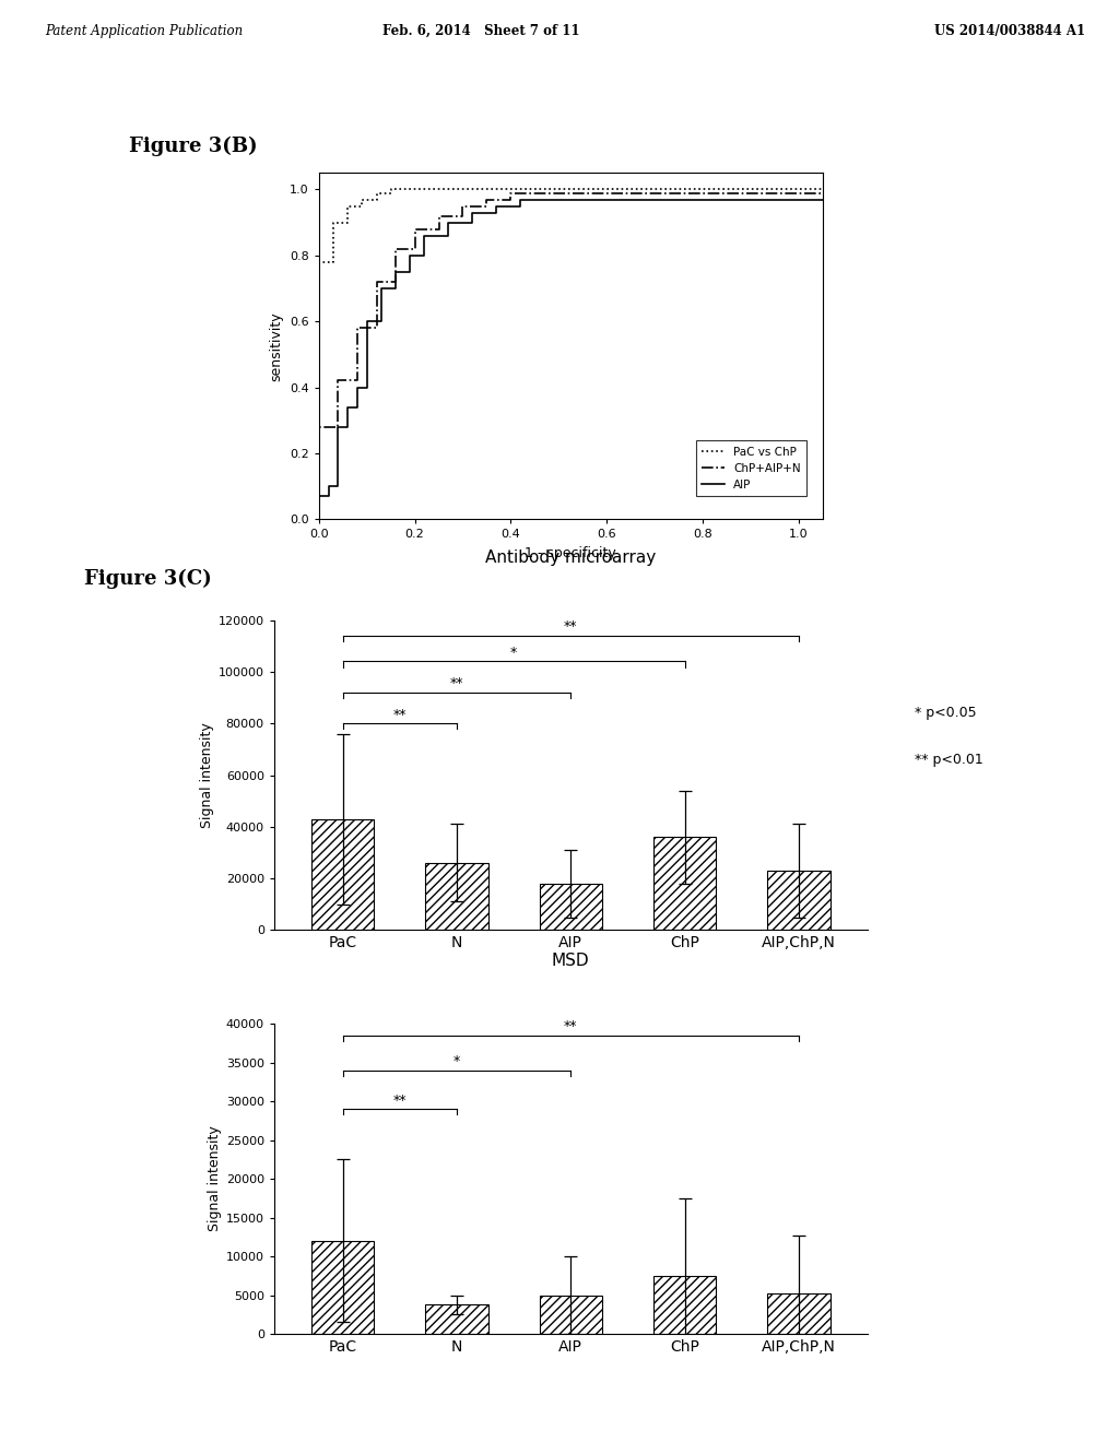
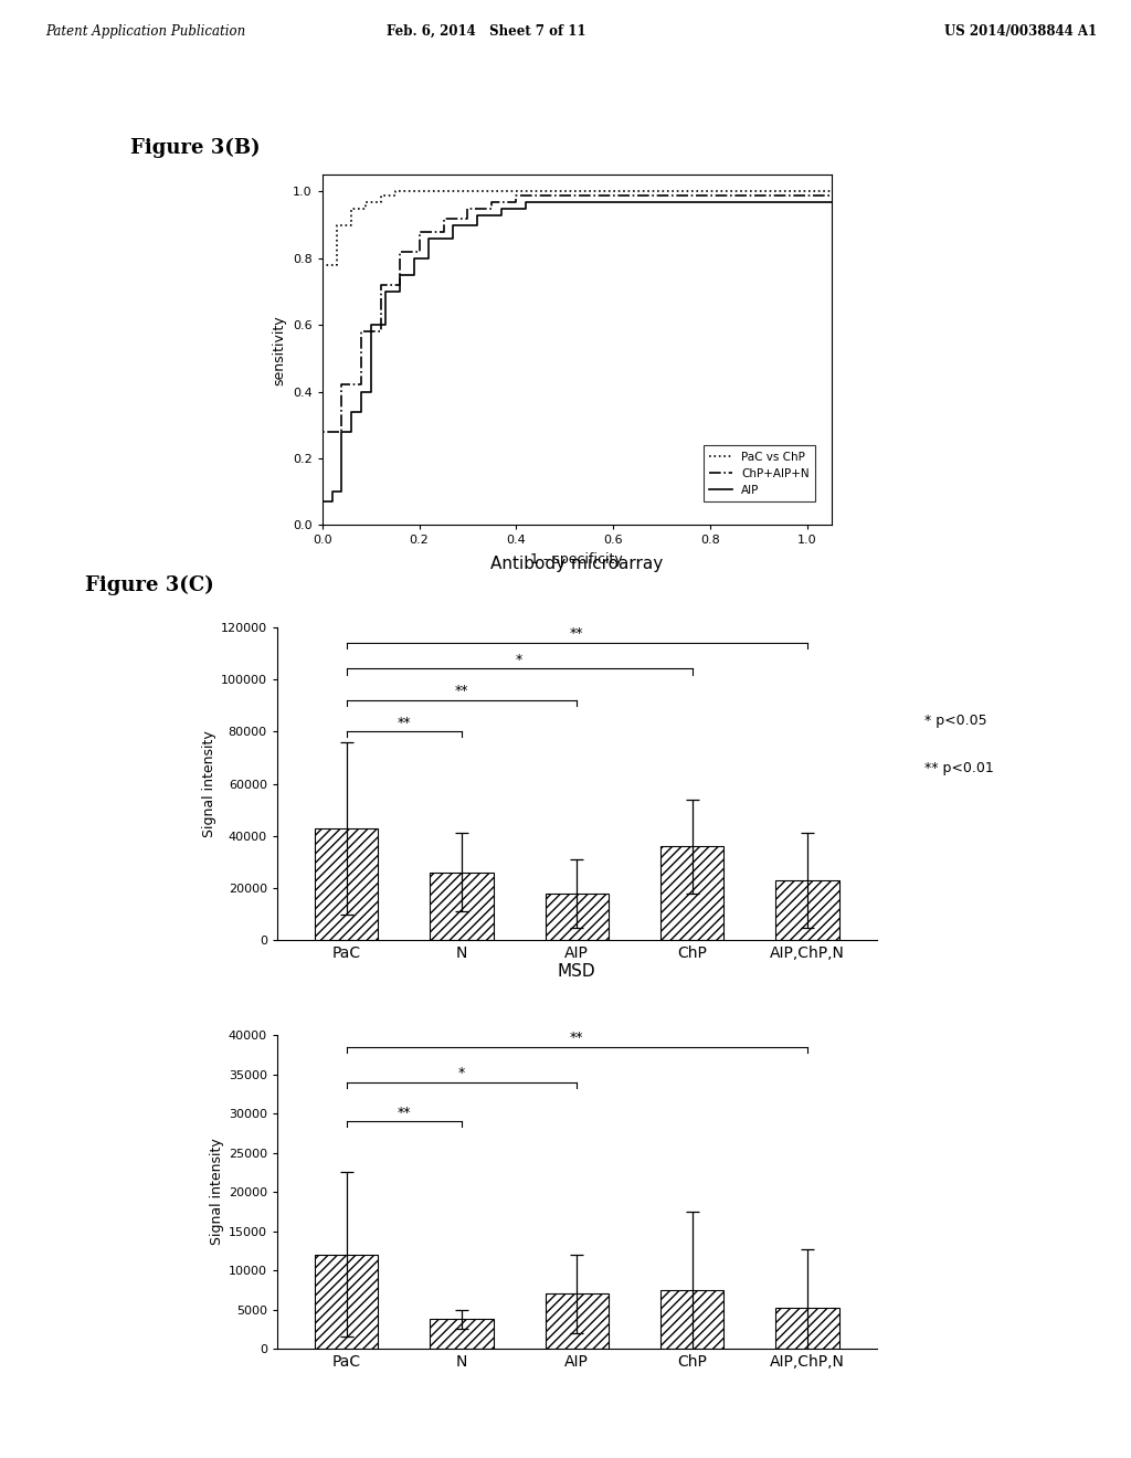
MSD/AIP: 5000 -> 7000
